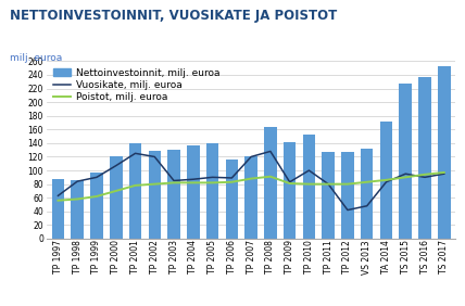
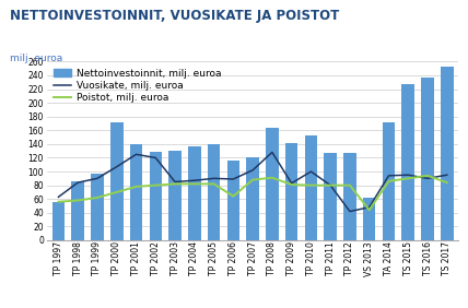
Nettoinvestoinnit, milj. euroa/TP 1997: 87 -> 56
Nettoinvestoinnit, milj. euroa/TP 2000: 120 -> 172
Poistot, milj. euroa/TP 2006: 83 -> 64
Vuosikate, milj. euroa/TP 2007: 120 -> 102
Nettoinvestoinnit, milj. euroa/VS 2013: 132 -> 62
Poistot, milj. euroa/VS 2013: 83 -> 44
Vuosikate, milj. euroa/TA 2014: 83 -> 94
Poistot, milj. euroa/TS 2017: 97 -> 84
